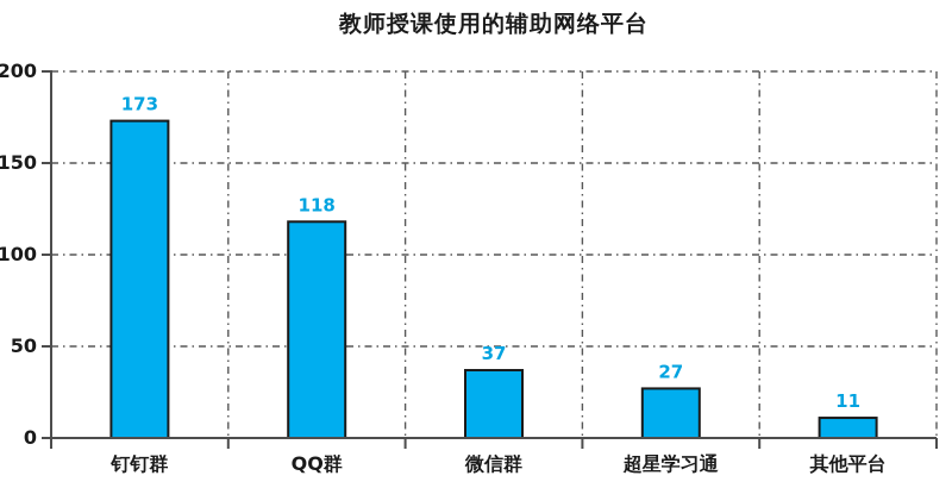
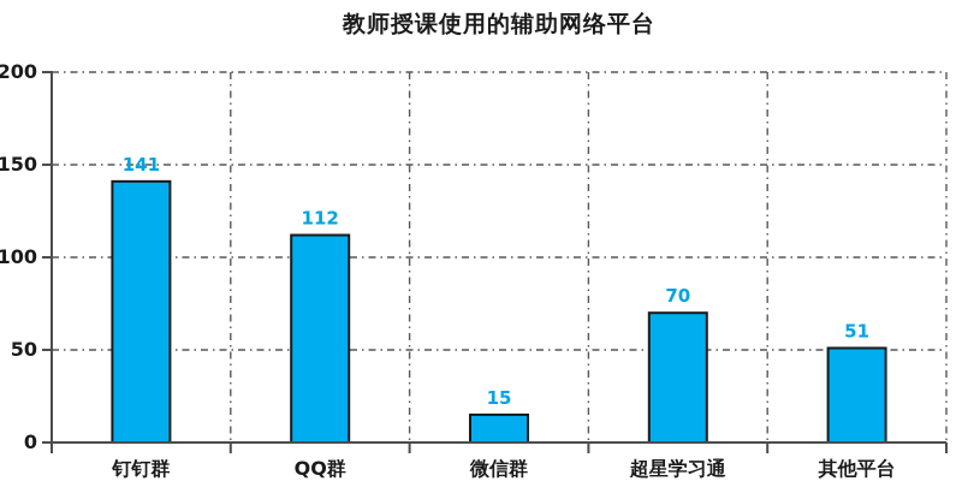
钉钉群: 173 -> 141
QQ群: 118 -> 112
微信群: 37 -> 15
超星学习通: 27 -> 70
其他平台: 11 -> 51
